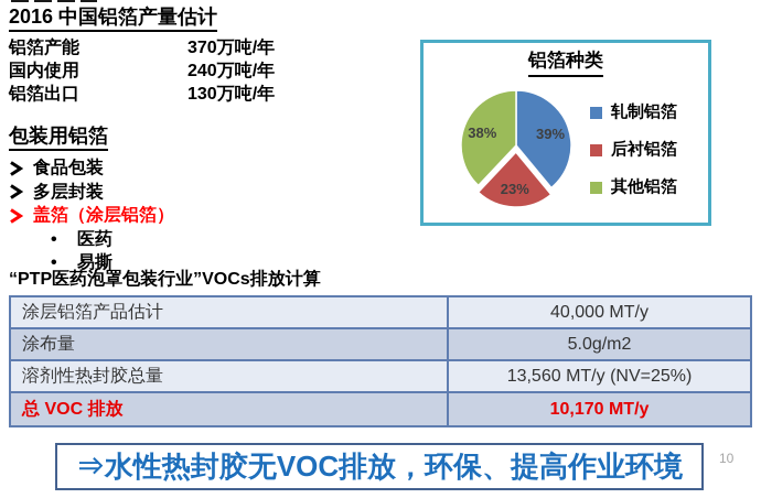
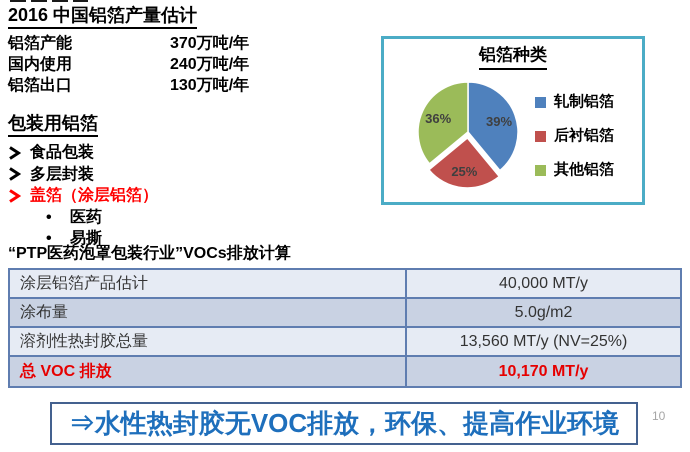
后衬铝箔: 23% -> 25%
其他铝箔: 38% -> 36%
